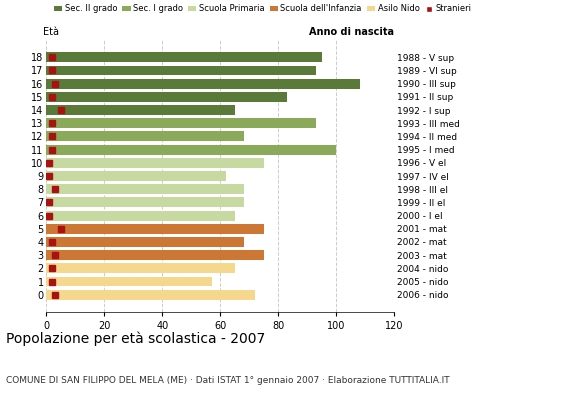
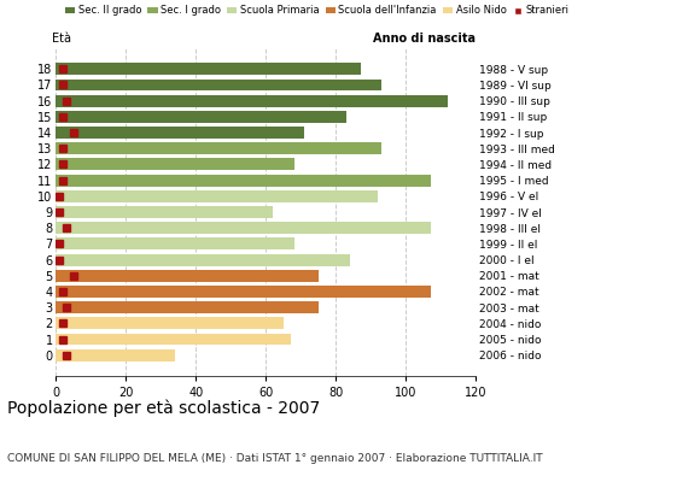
18: 95 -> 87
16: 108 -> 112
14: 65 -> 71
11: 100 -> 107
10: 75 -> 92
8: 68 -> 107
6: 65 -> 84
4: 68 -> 107
1: 57 -> 67
0: 72 -> 34
